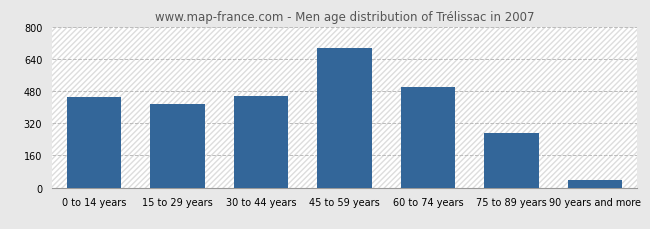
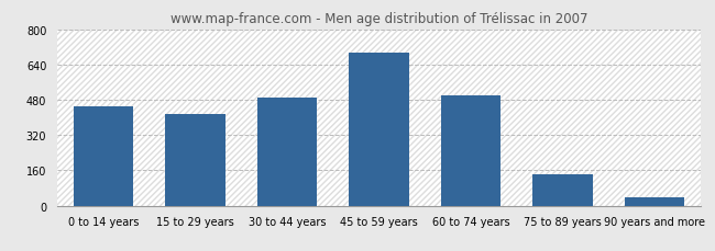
30 to 44 years: 455 -> 490
75 to 89 years: 270 -> 140
